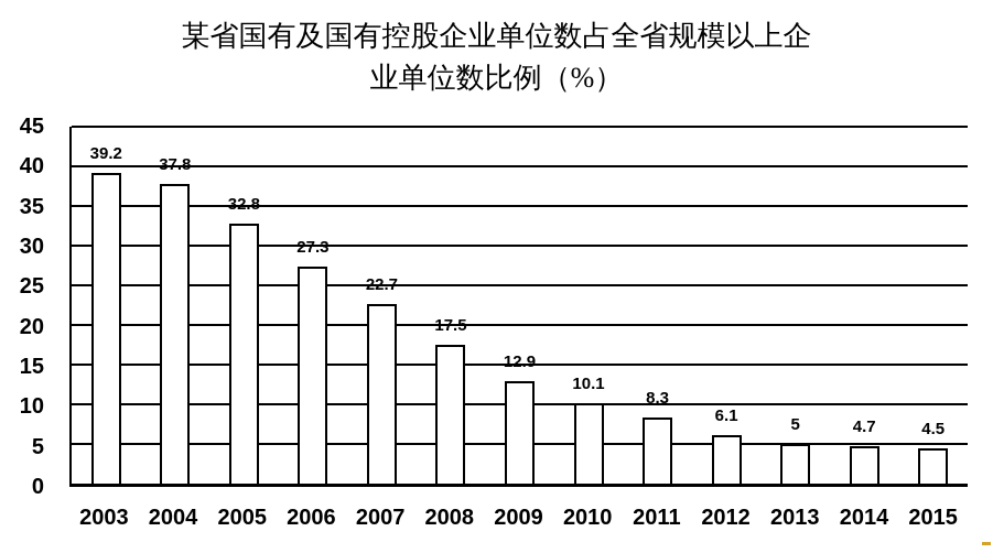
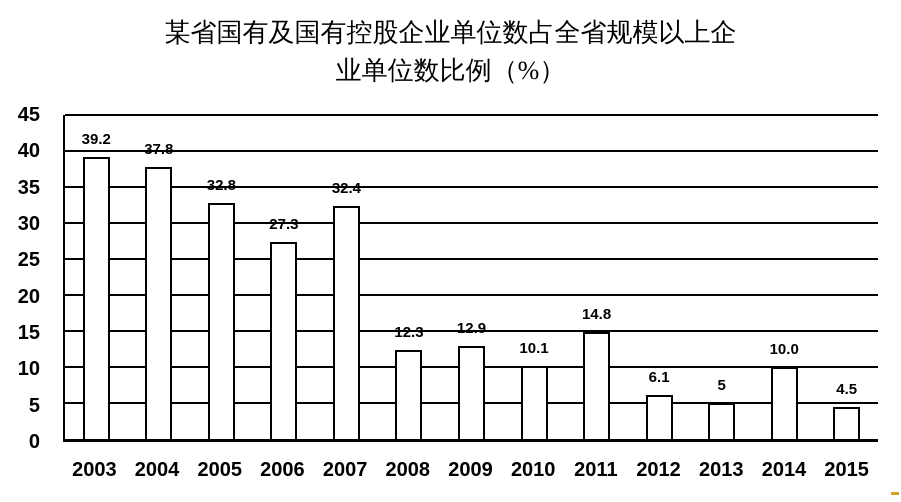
2007: 22.7 -> 32.4
2008: 17.5 -> 12.3
2011: 8.3 -> 14.8
2014: 4.7 -> 10.0
